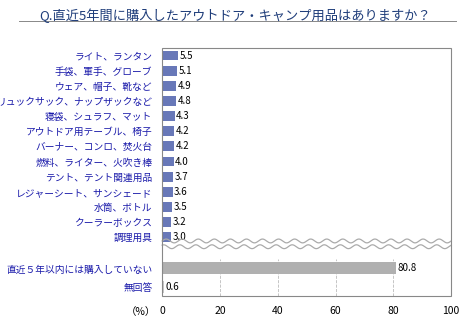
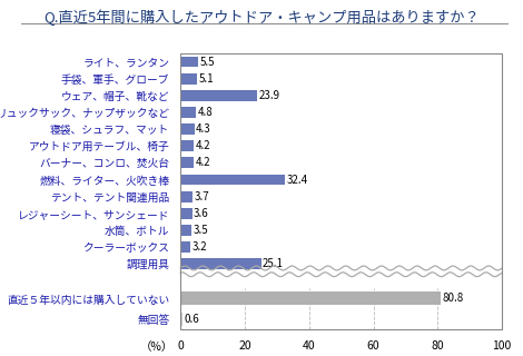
ウェア、帽子、靴など: 4.9 -> 23.9
燃料、ライター、火吹き棒: 4.0 -> 32.4
調理用具: 3.0 -> 25.1
